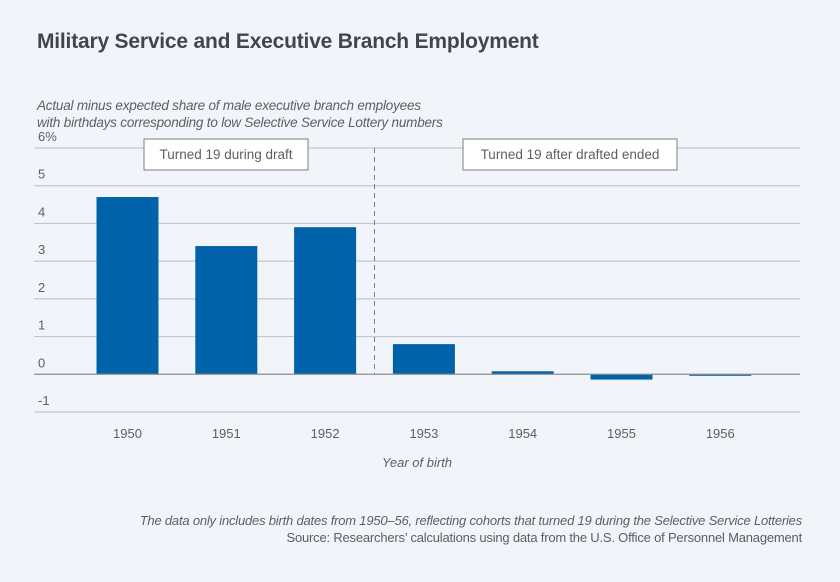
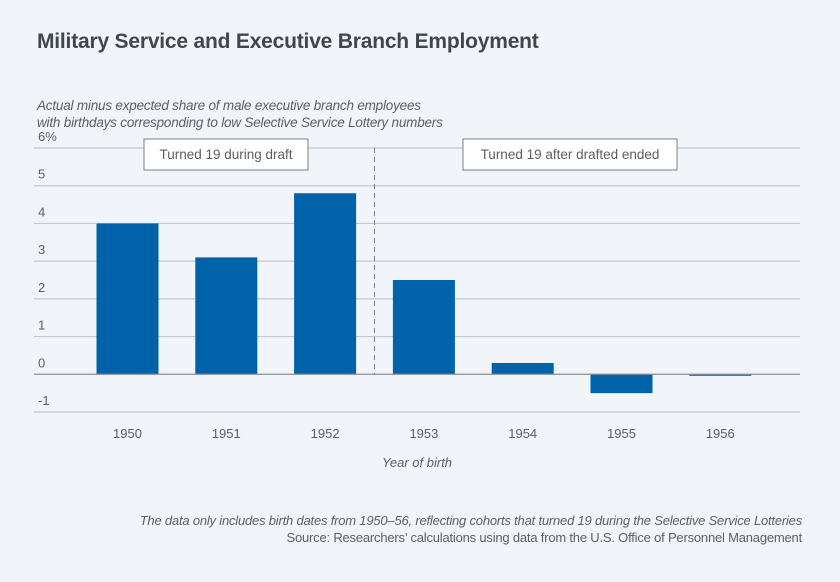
1950: 4.7% -> 4.0%
1951: 3.4% -> 3.1%
1952: 3.9% -> 4.8%
1953: 0.8% -> 2.5%
1954: 0.1% -> 0.3%
1955: -0.1% -> -0.5%
